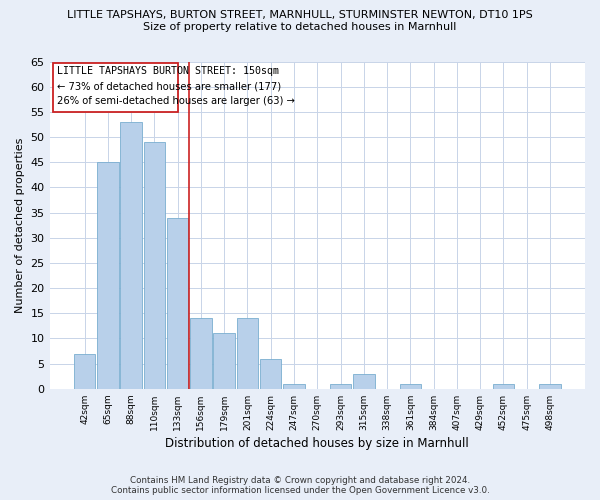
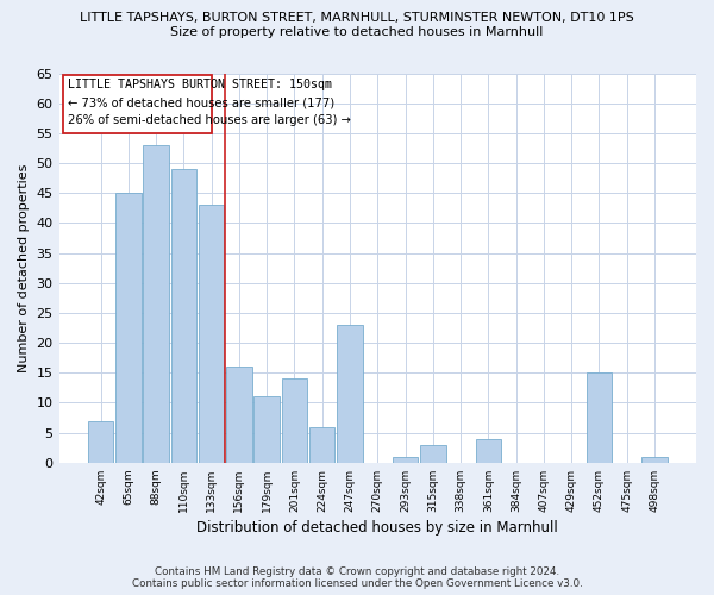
133sqm: 34 -> 43
156sqm: 14 -> 16
247sqm: 1 -> 23
361sqm: 1 -> 4
452sqm: 1 -> 15
